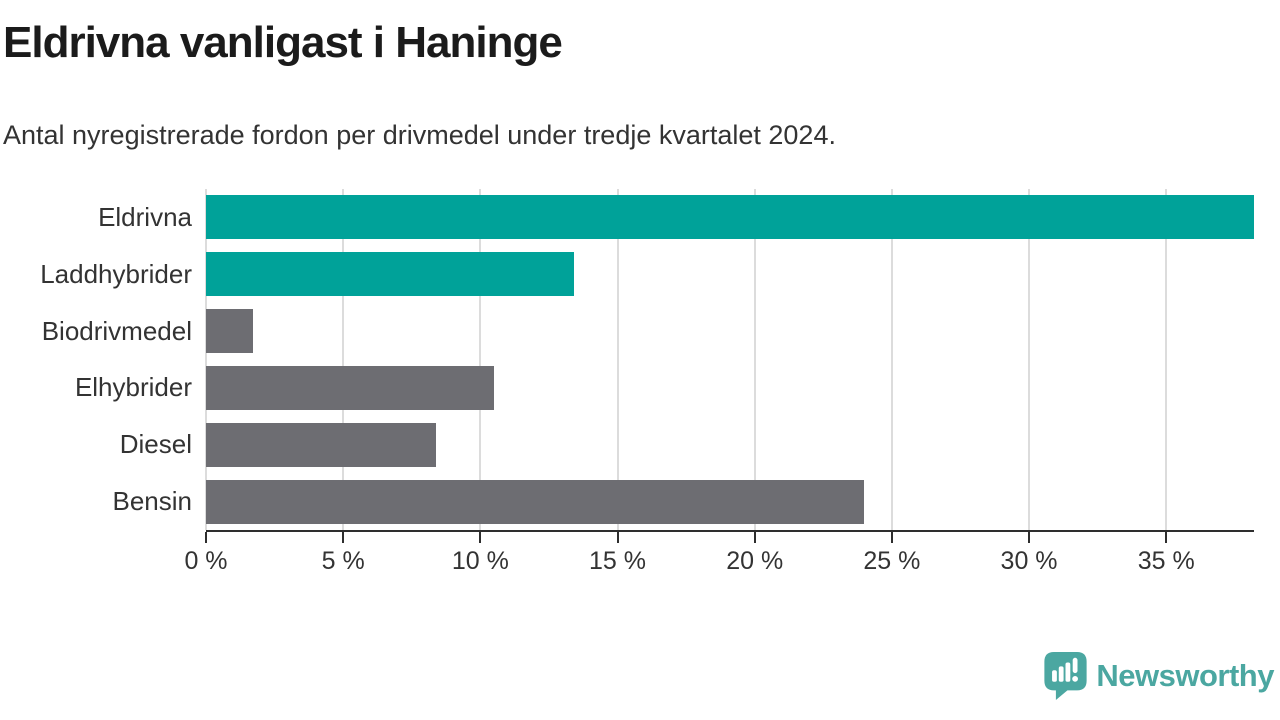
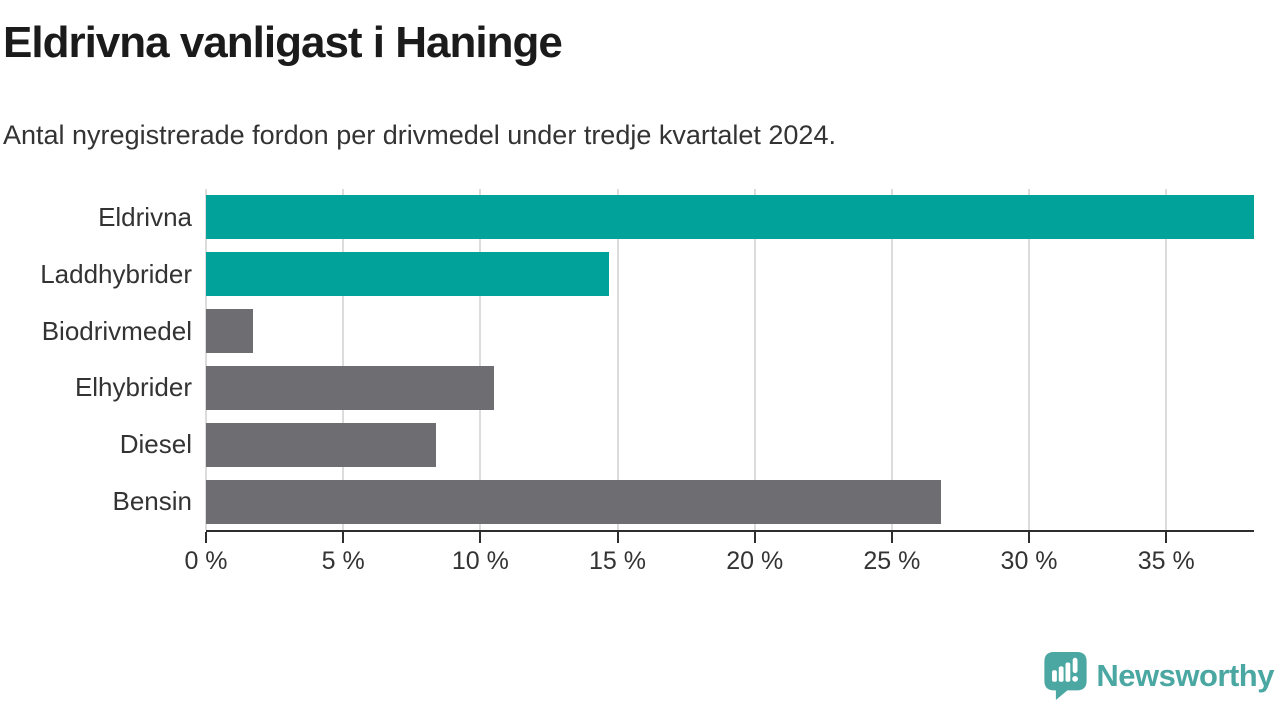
Laddhybrider: 13.4% -> 14.7%
Bensin: 24.0% -> 26.8%
